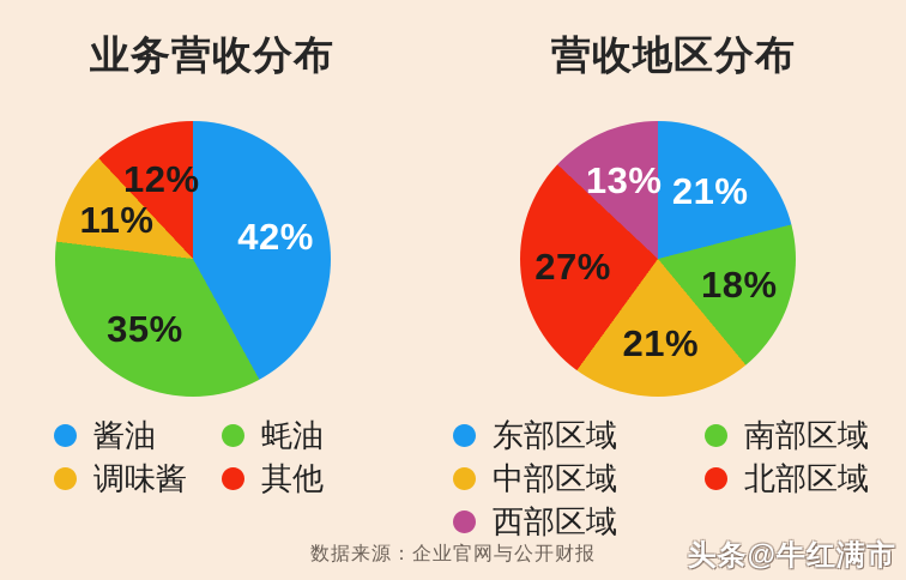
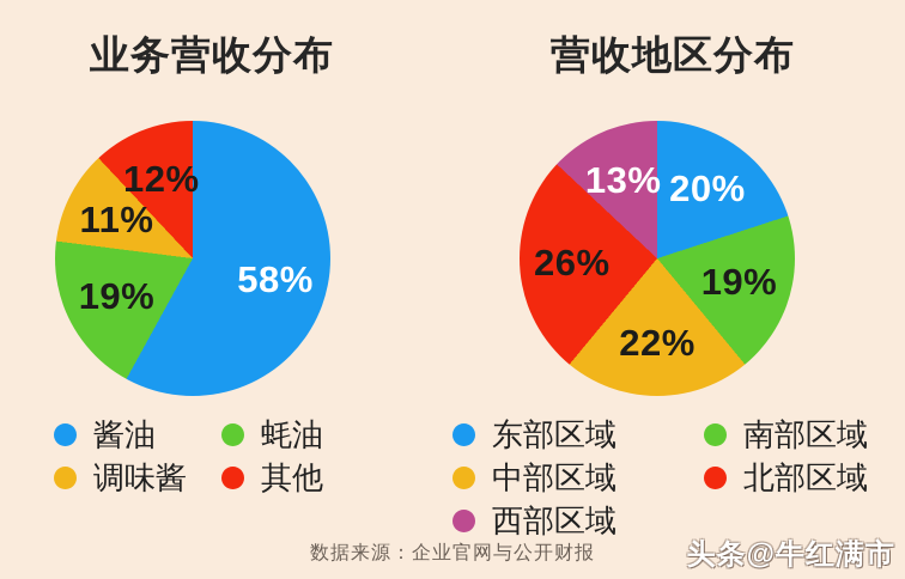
业务营收分布/酱油: 42% -> 58%
业务营收分布/蚝油: 35% -> 19%
营收地区分布/东部区域: 21% -> 20%
营收地区分布/南部区域: 18% -> 19%
营收地区分布/中部区域: 21% -> 22%
营收地区分布/北部区域: 27% -> 26%
